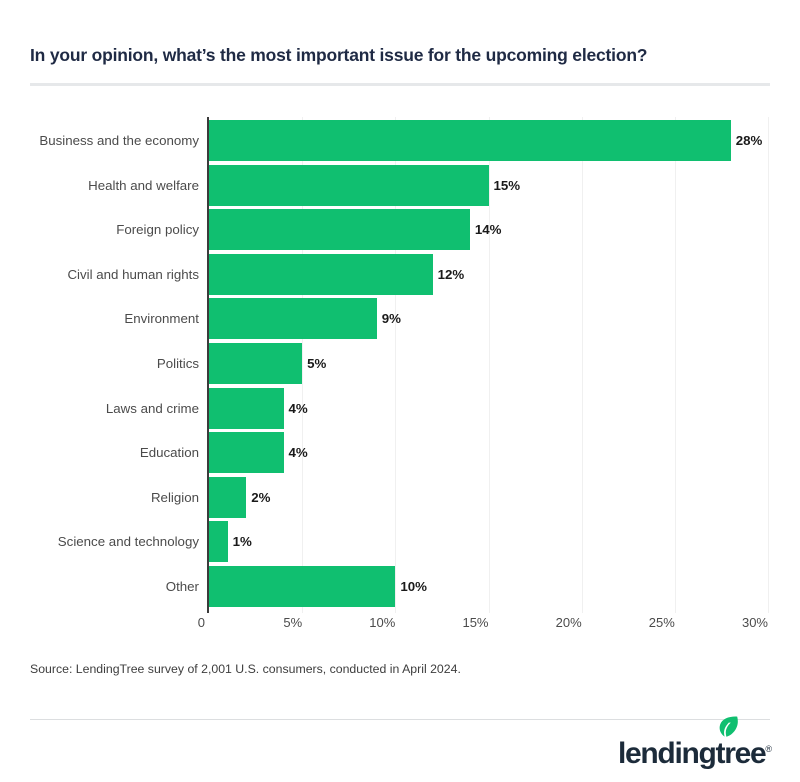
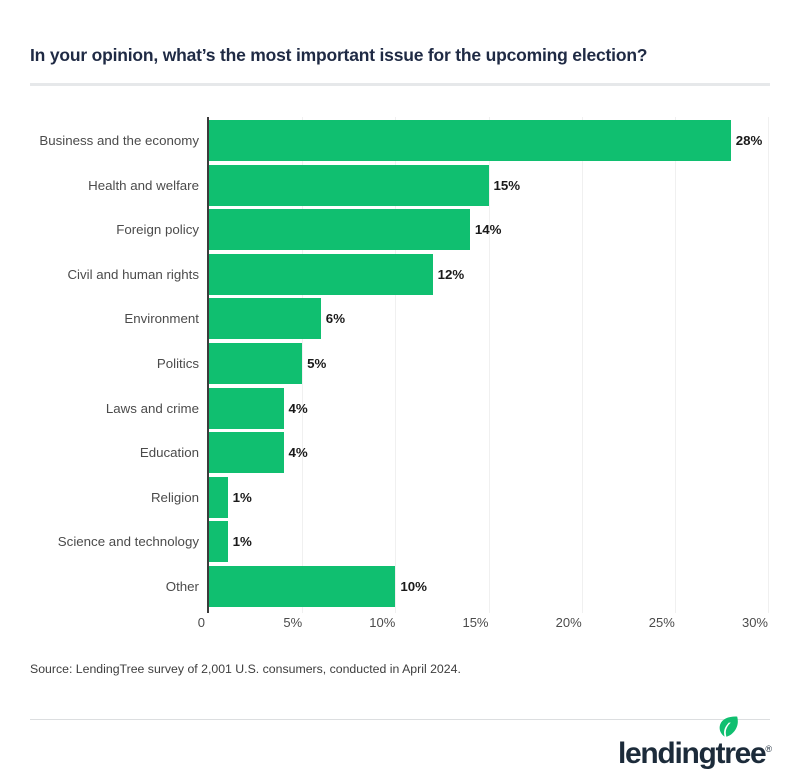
Environment: 9% -> 6%
Religion: 2% -> 1%
